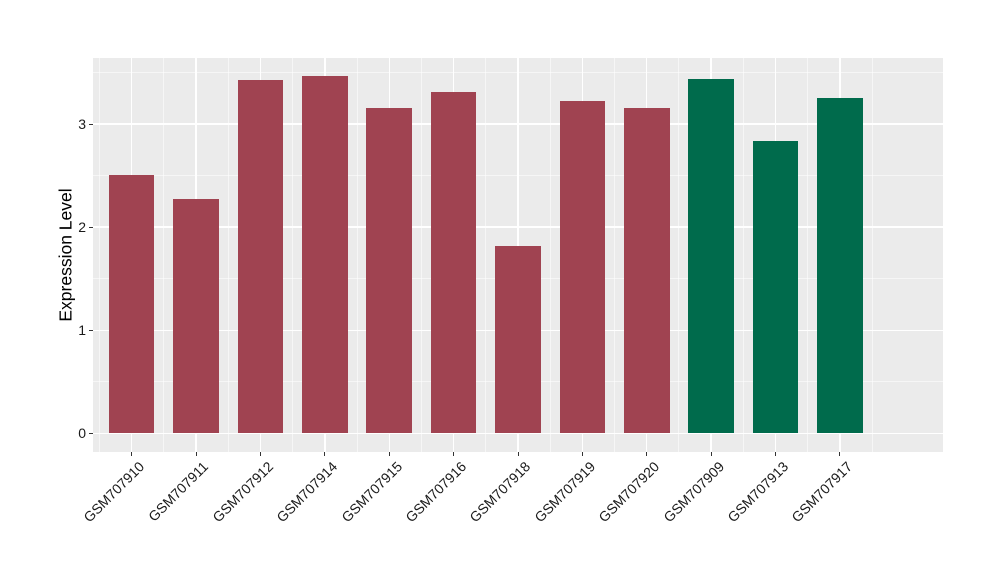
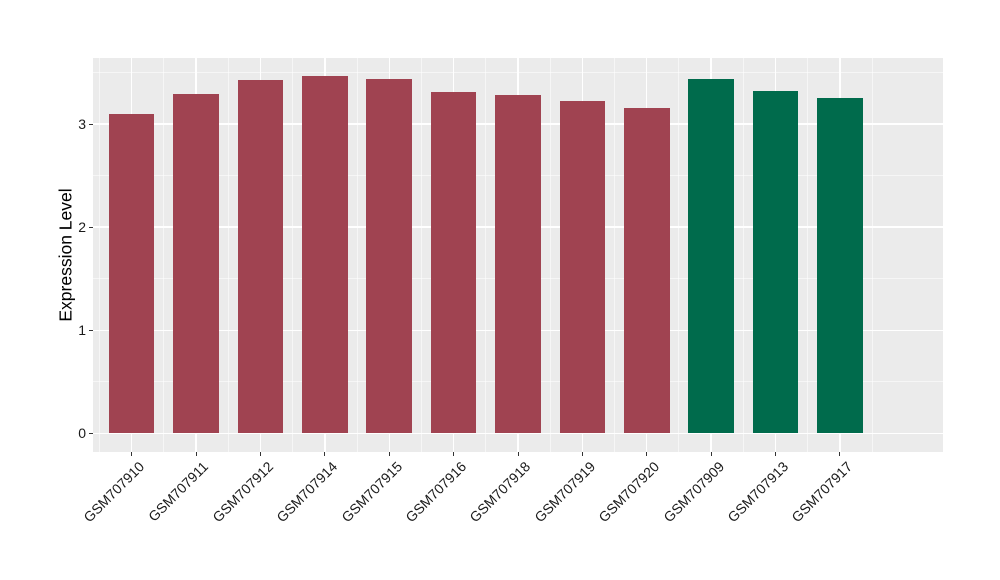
GSM707910: 2.51 -> 3.10
GSM707911: 2.27 -> 3.29
GSM707915: 3.16 -> 3.44
GSM707918: 1.82 -> 3.28
GSM707913: 2.84 -> 3.32
